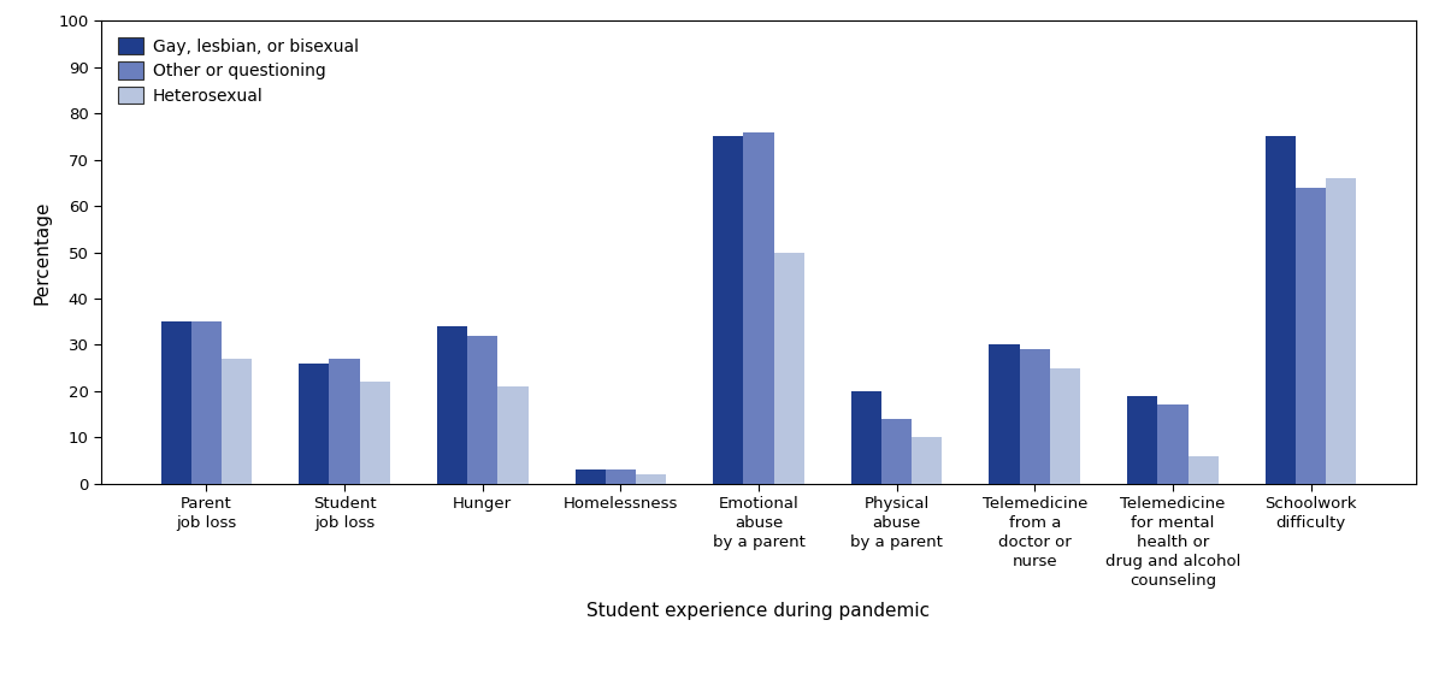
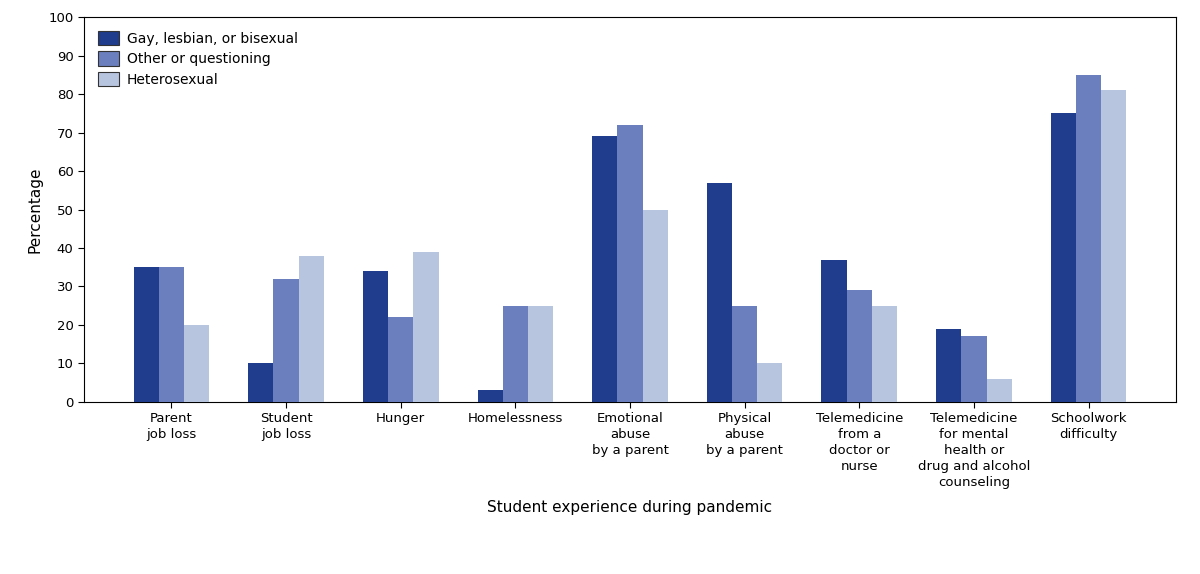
Heterosexual/Parent job loss: 27 -> 20
Gay, lesbian, or bisexual/Student job loss: 26 -> 10
Other or questioning/Student job loss: 27 -> 32
Heterosexual/Student job loss: 22 -> 38
Other or questioning/Hunger: 32 -> 22
Heterosexual/Hunger: 21 -> 39
Other or questioning/Homelessness: 3 -> 25
Heterosexual/Homelessness: 2 -> 25
Gay, lesbian, or bisexual/Emotional abuse by a parent: 75 -> 69
Other or questioning/Emotional abuse by a parent: 76 -> 72
Gay, lesbian, or bisexual/Physical abuse by a parent: 20 -> 57
Other or questioning/Physical abuse by a parent: 14 -> 25
Gay, lesbian, or bisexual/Telemedicine from a doctor or nurse: 30 -> 37
Other or questioning/Schoolwork difficulty: 64 -> 85
Heterosexual/Schoolwork difficulty: 66 -> 81
